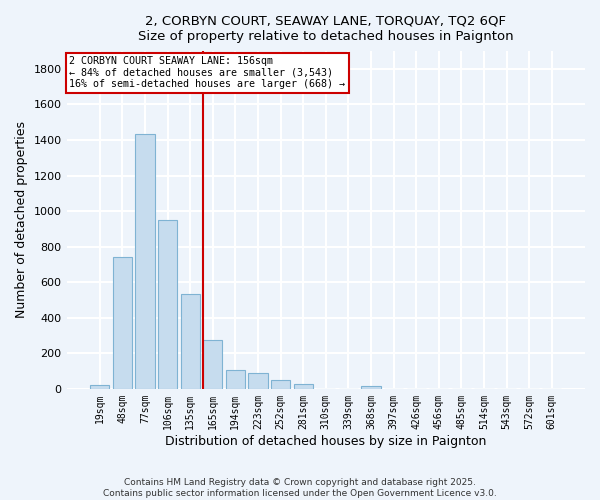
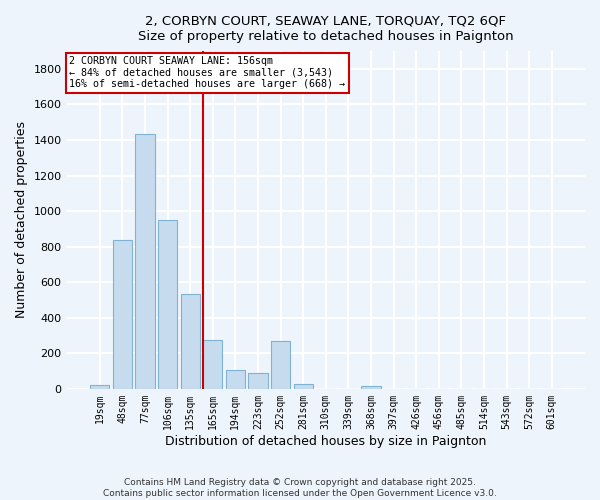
48sqm: 740 -> 840
252sqm: 50 -> 270
